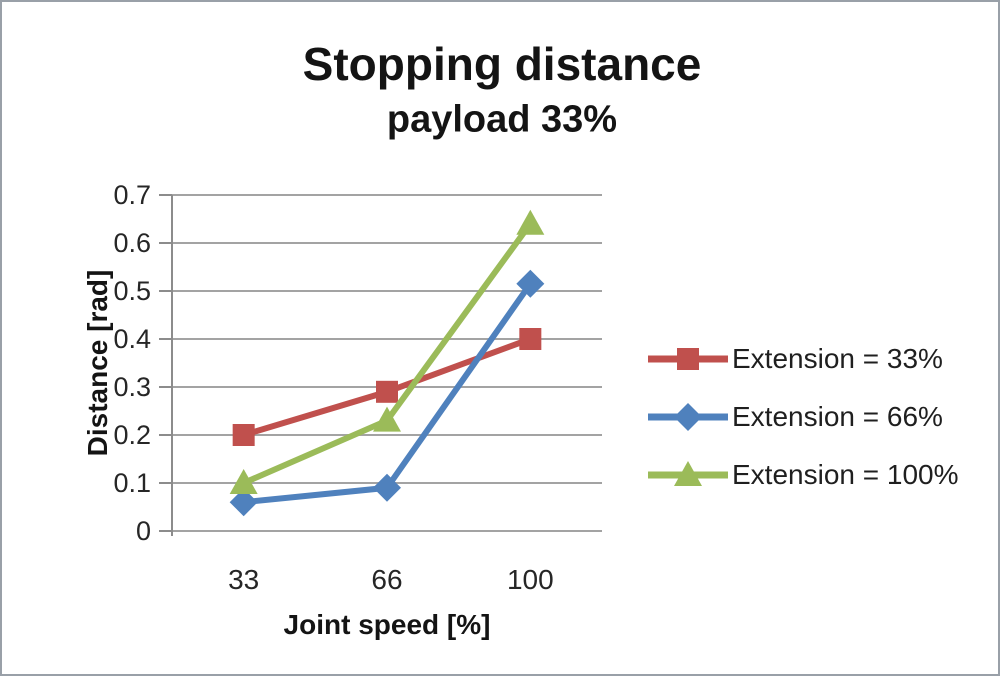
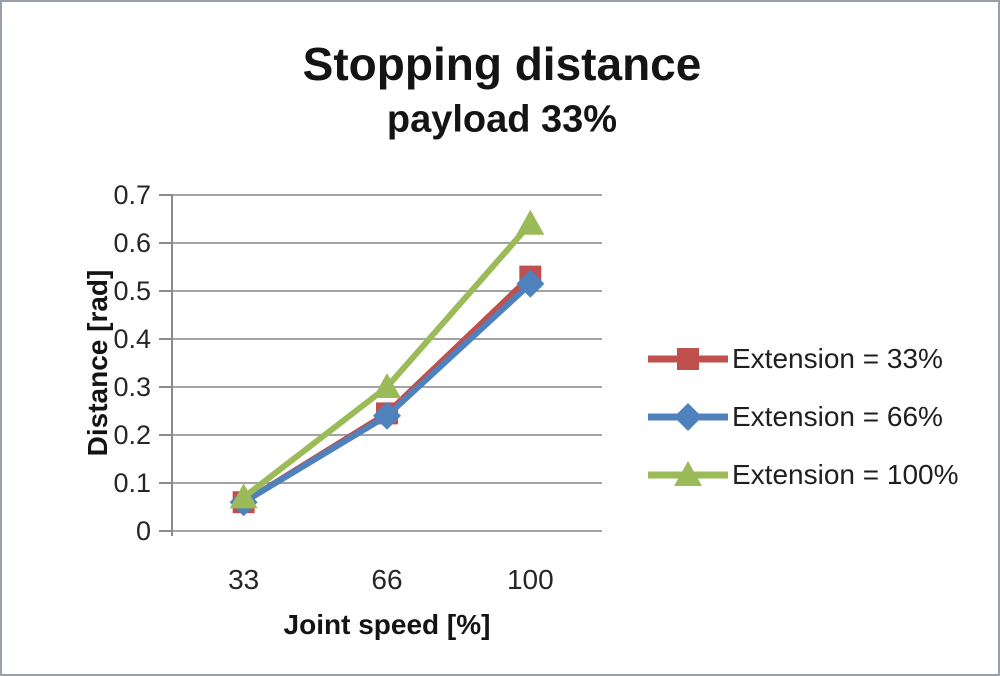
Extension = 33%/33: 0.20 -> 0.06
Extension = 100%/33: 0.10 -> 0.07
Extension = 33%/66: 0.29 -> 0.24
Extension = 66%/66: 0.09 -> 0.24
Extension = 100%/66: 0.23 -> 0.30
Extension = 33%/100: 0.40 -> 0.53
